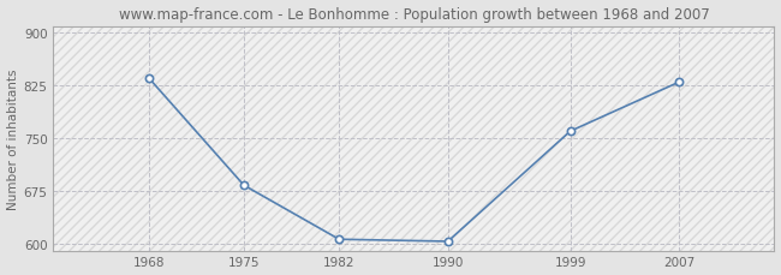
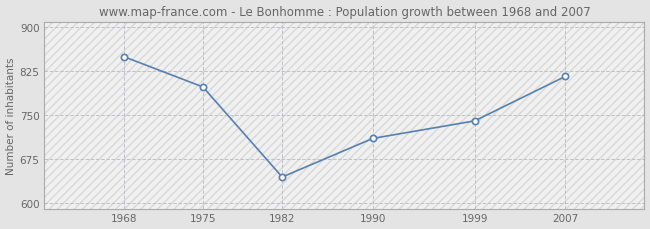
1968: 836 -> 850
1975: 683 -> 798
1982: 606 -> 644
1990: 603 -> 710
1999: 760 -> 740
2007: 830 -> 816
